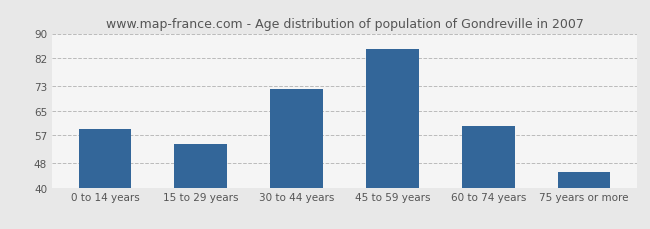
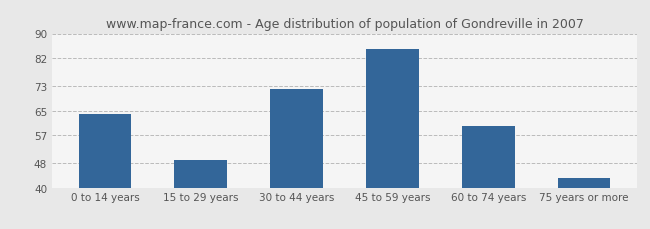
0 to 14 years: 59 -> 64
15 to 29 years: 54 -> 49
75 years or more: 45 -> 43
